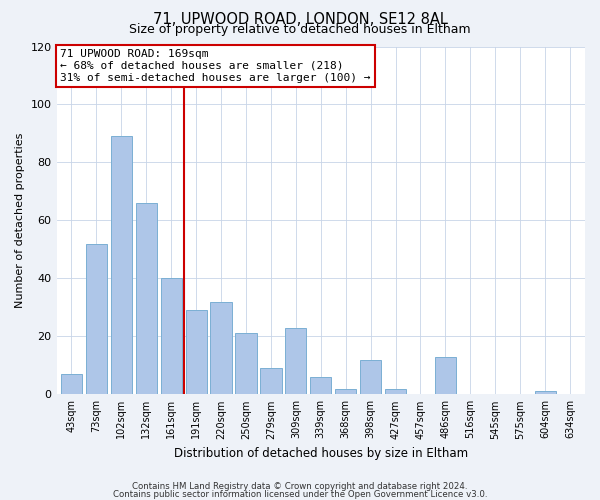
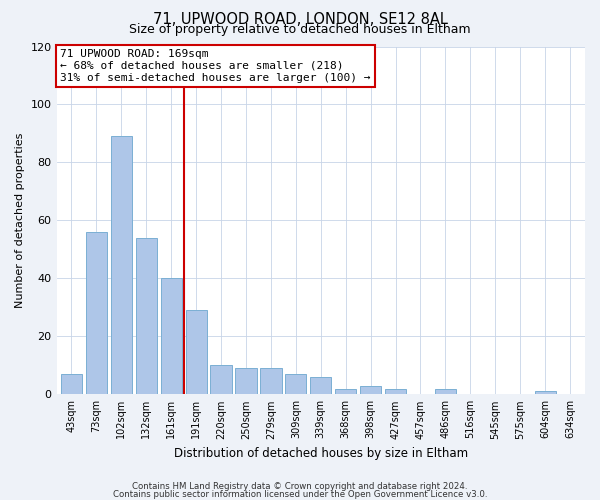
73sqm: 52 -> 56
132sqm: 66 -> 54
220sqm: 32 -> 10
250sqm: 21 -> 9
309sqm: 23 -> 7
398sqm: 12 -> 3
486sqm: 13 -> 2
